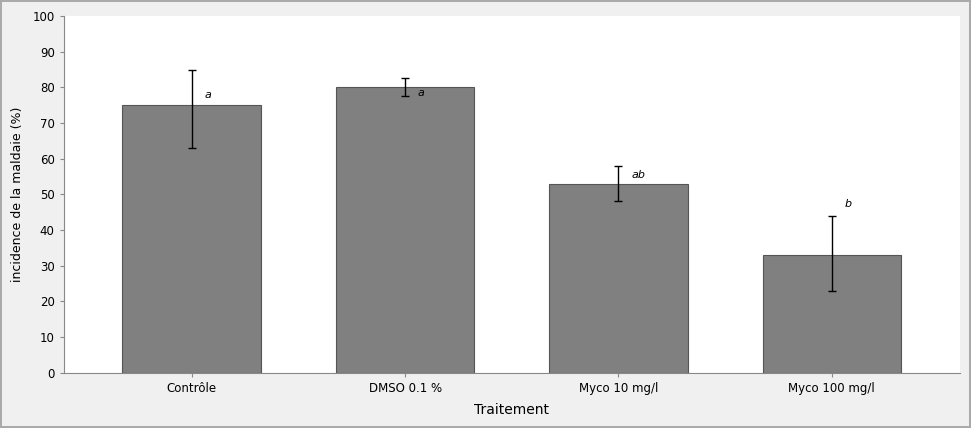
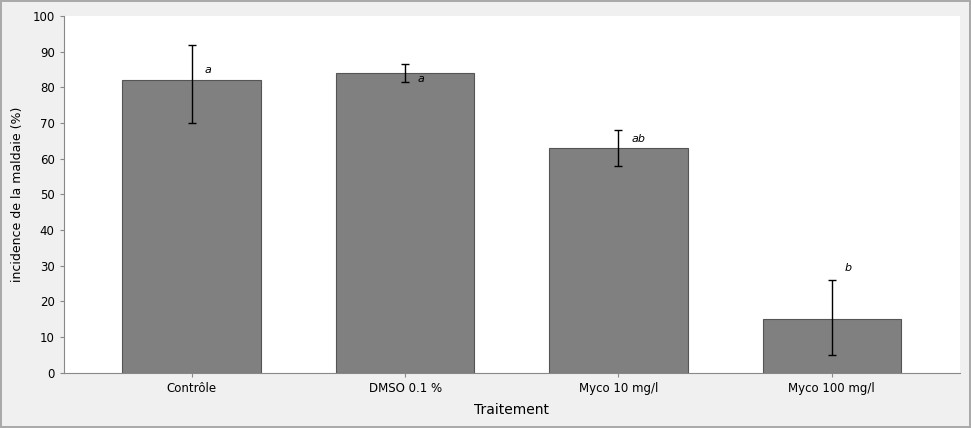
Contrôle: 75 -> 82
DMSO 0.1 %: 80 -> 84
Myco 10 mg/l: 53 -> 63
Myco 100 mg/l: 33 -> 15
